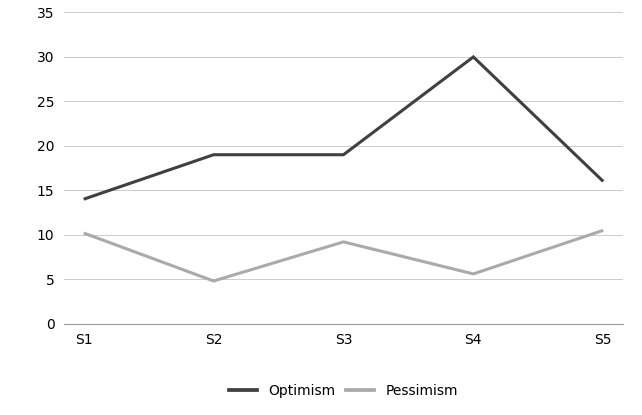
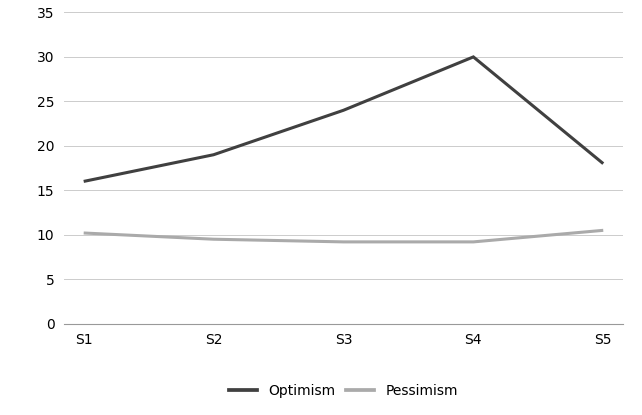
Optimism/S1: 14 -> 16
Pessimism/S2: 4.8 -> 9.5
Optimism/S3: 19 -> 24
Pessimism/S4: 5.6 -> 9.2
Optimism/S5: 16 -> 18
